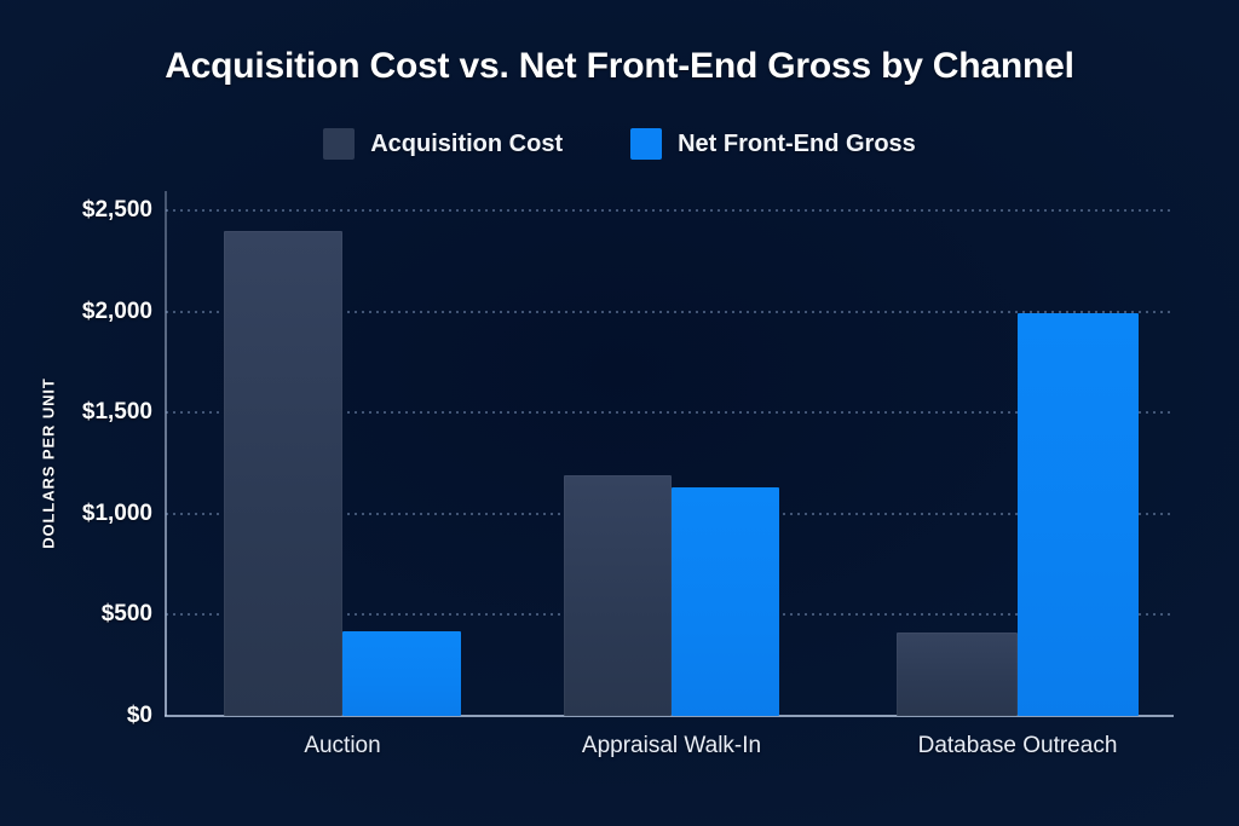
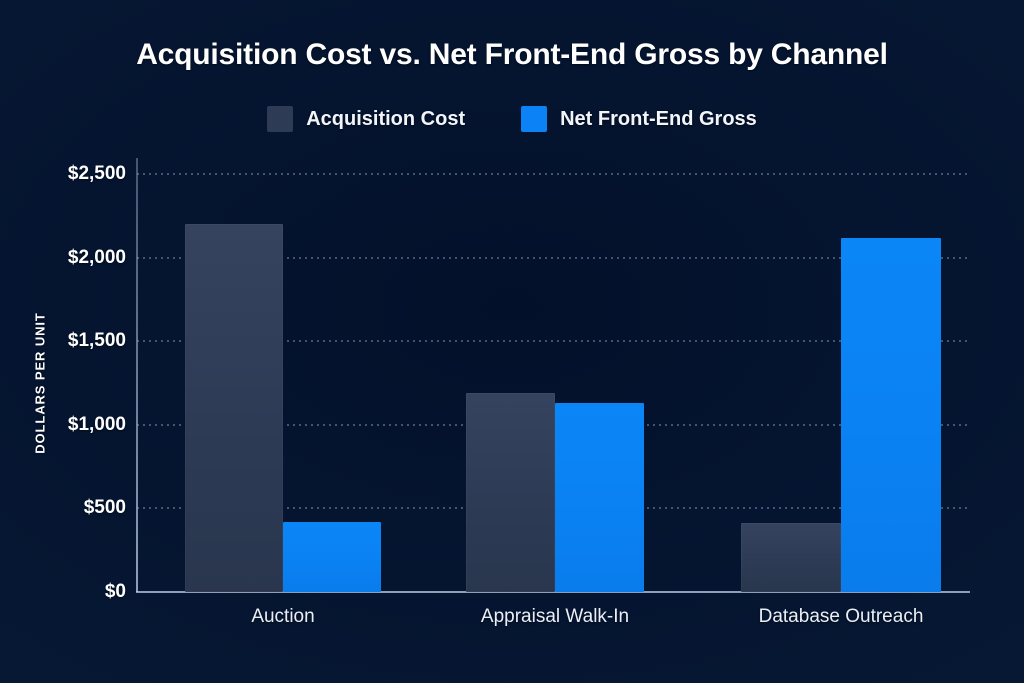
Acquisition Cost/Auction: $2400 -> $2200
Net Front-End Gross/Database Outreach: $1990 -> $2120
